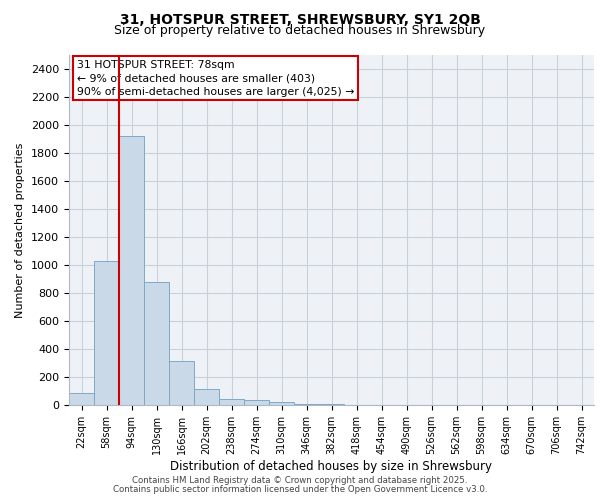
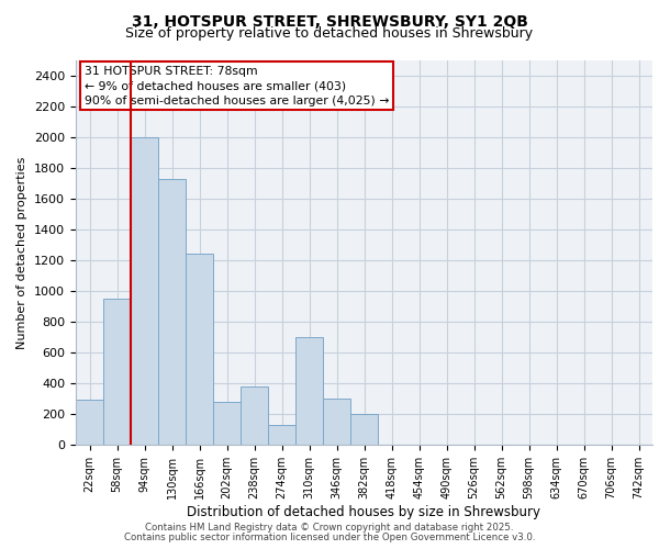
22sqm: 80 -> 290
58sqm: 1030 -> 950
94sqm: 1920 -> 2000
130sqm: 880 -> 1730
166sqm: 320 -> 1240
202sqm: 120 -> 280
238sqm: 40 -> 380
274sqm: 40 -> 130
310sqm: 20 -> 700
346sqm: 10 -> 300
382sqm: 0 -> 200
